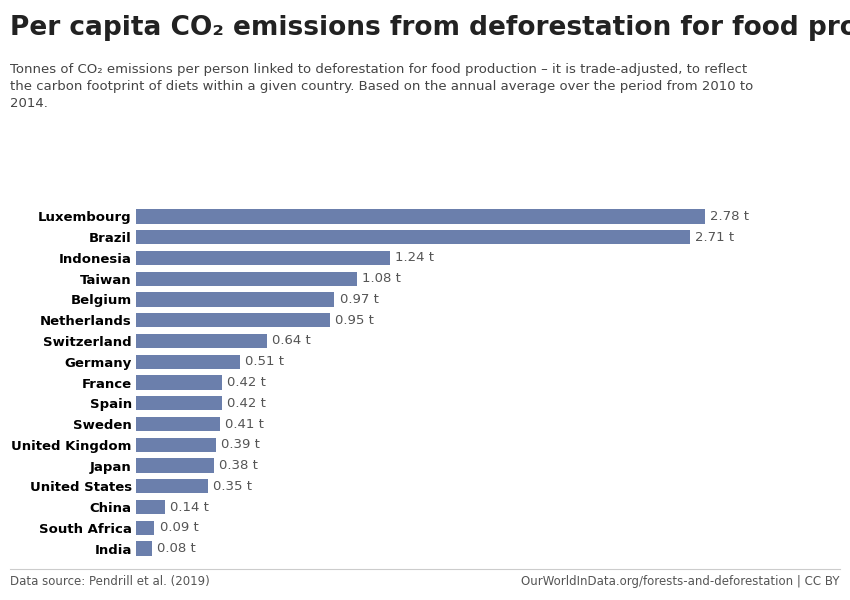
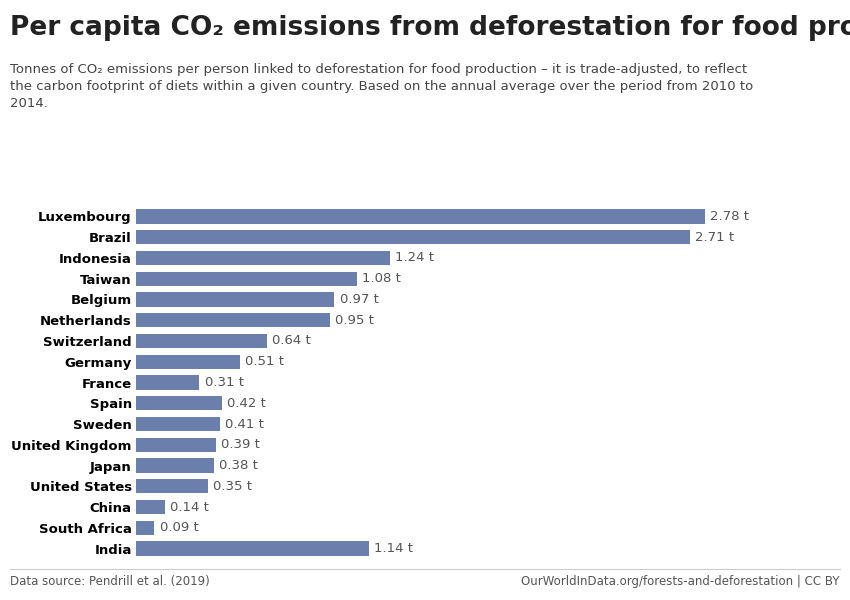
France: 0.42 -> 0.31
India: 0.08 -> 1.14
